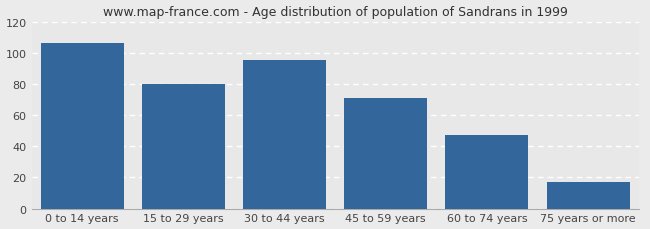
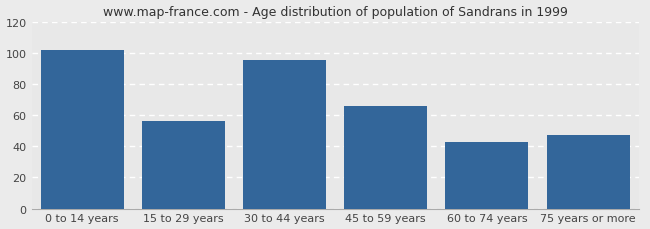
0 to 14 years: 106 -> 102
15 to 29 years: 80 -> 56
45 to 59 years: 71 -> 66
60 to 74 years: 47 -> 43
75 years or more: 17 -> 47
